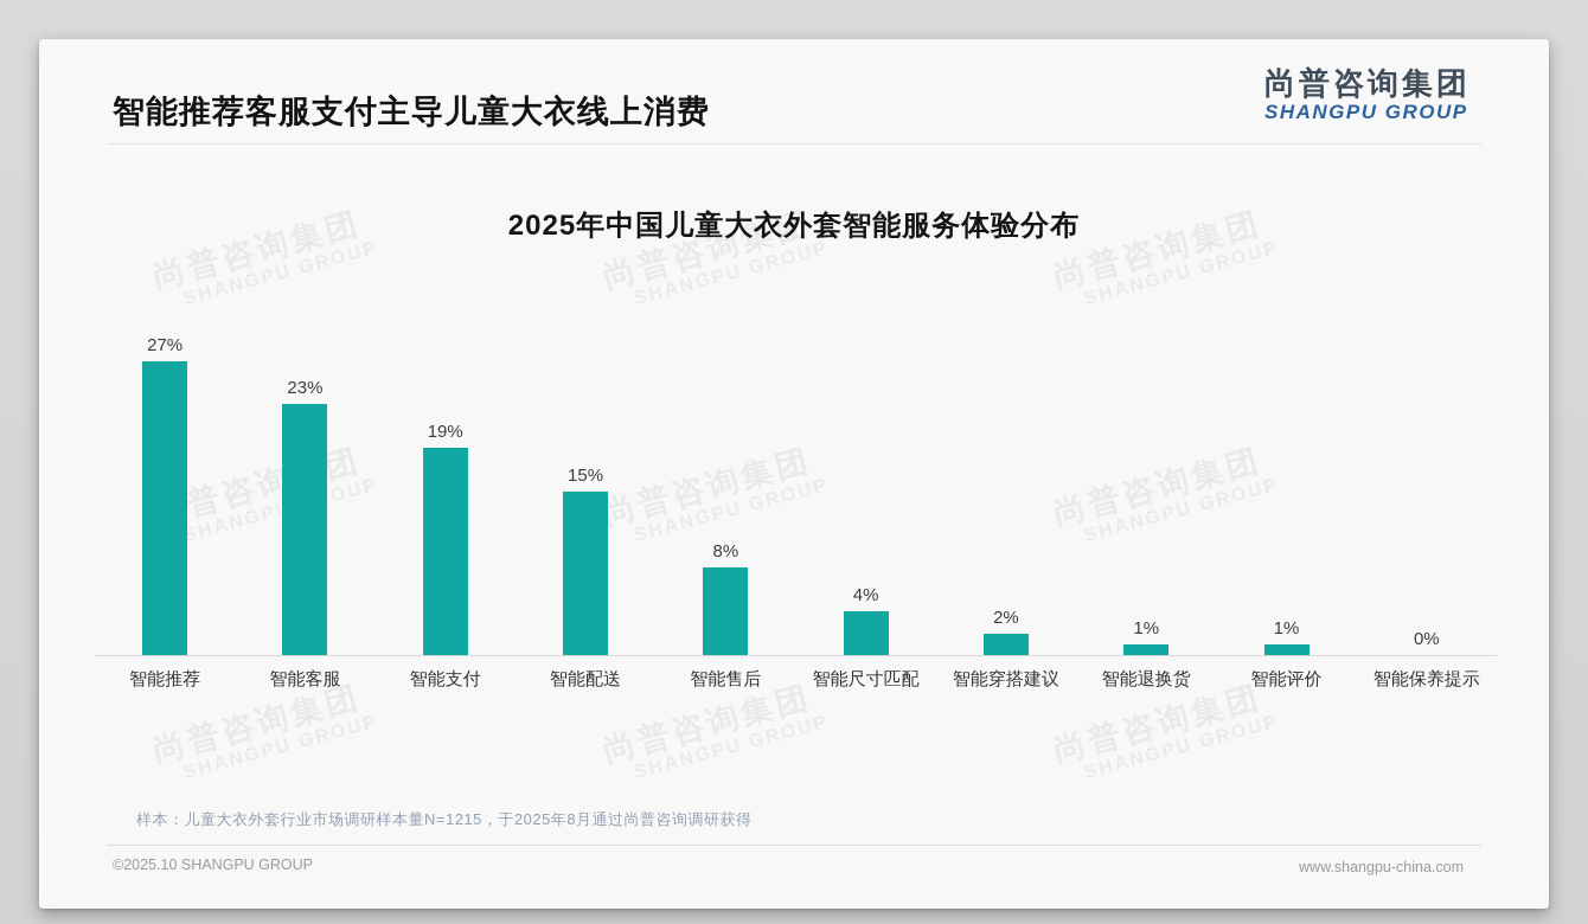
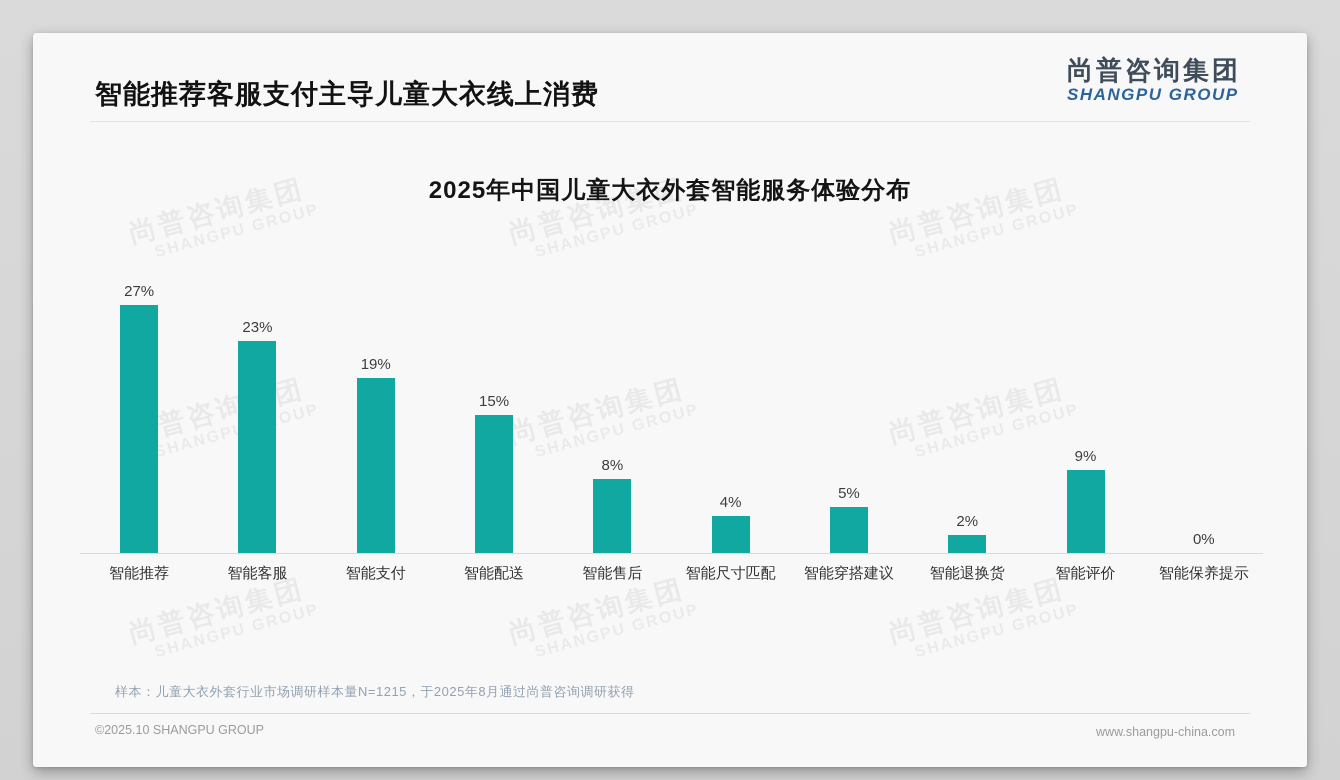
智能穿搭建议: 2% -> 5%
智能退换货: 1% -> 2%
智能评价: 1% -> 9%
